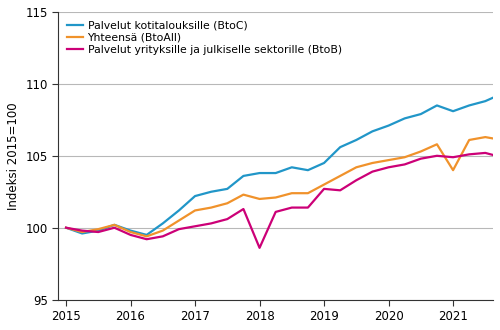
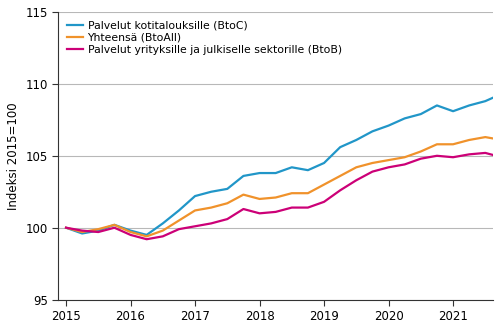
Palvelut yrityksille ja julkiselle sektorille (BtoB)/2018: 98.6 -> 101.0
Palvelut yrityksille ja julkiselle sektorille (BtoB)/2019: 102.7 -> 101.8
Yhteensä (BtoAll)/2021: 104.0 -> 105.8
